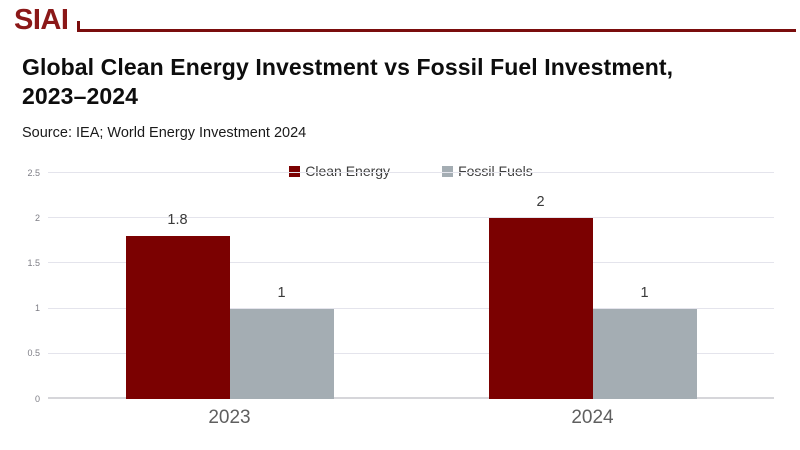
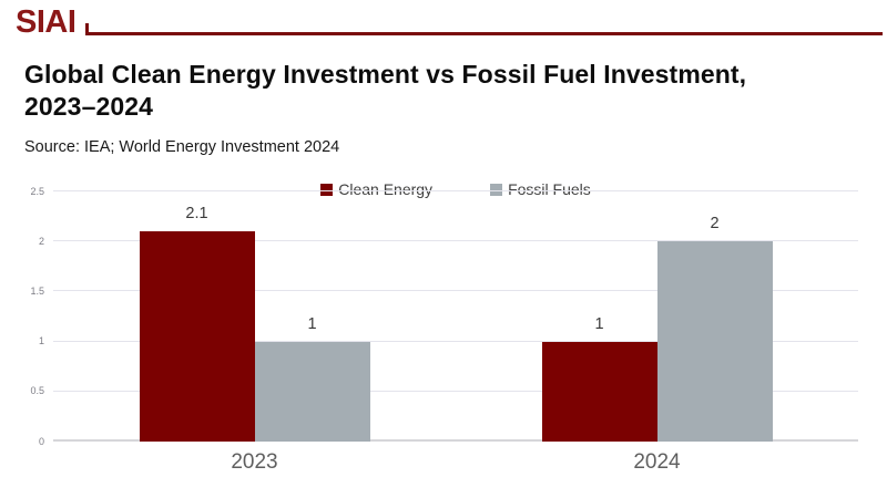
Clean Energy/2023: 1.8 -> 2.1
Clean Energy/2024: 2 -> 1
Fossil Fuels/2024: 1 -> 2
